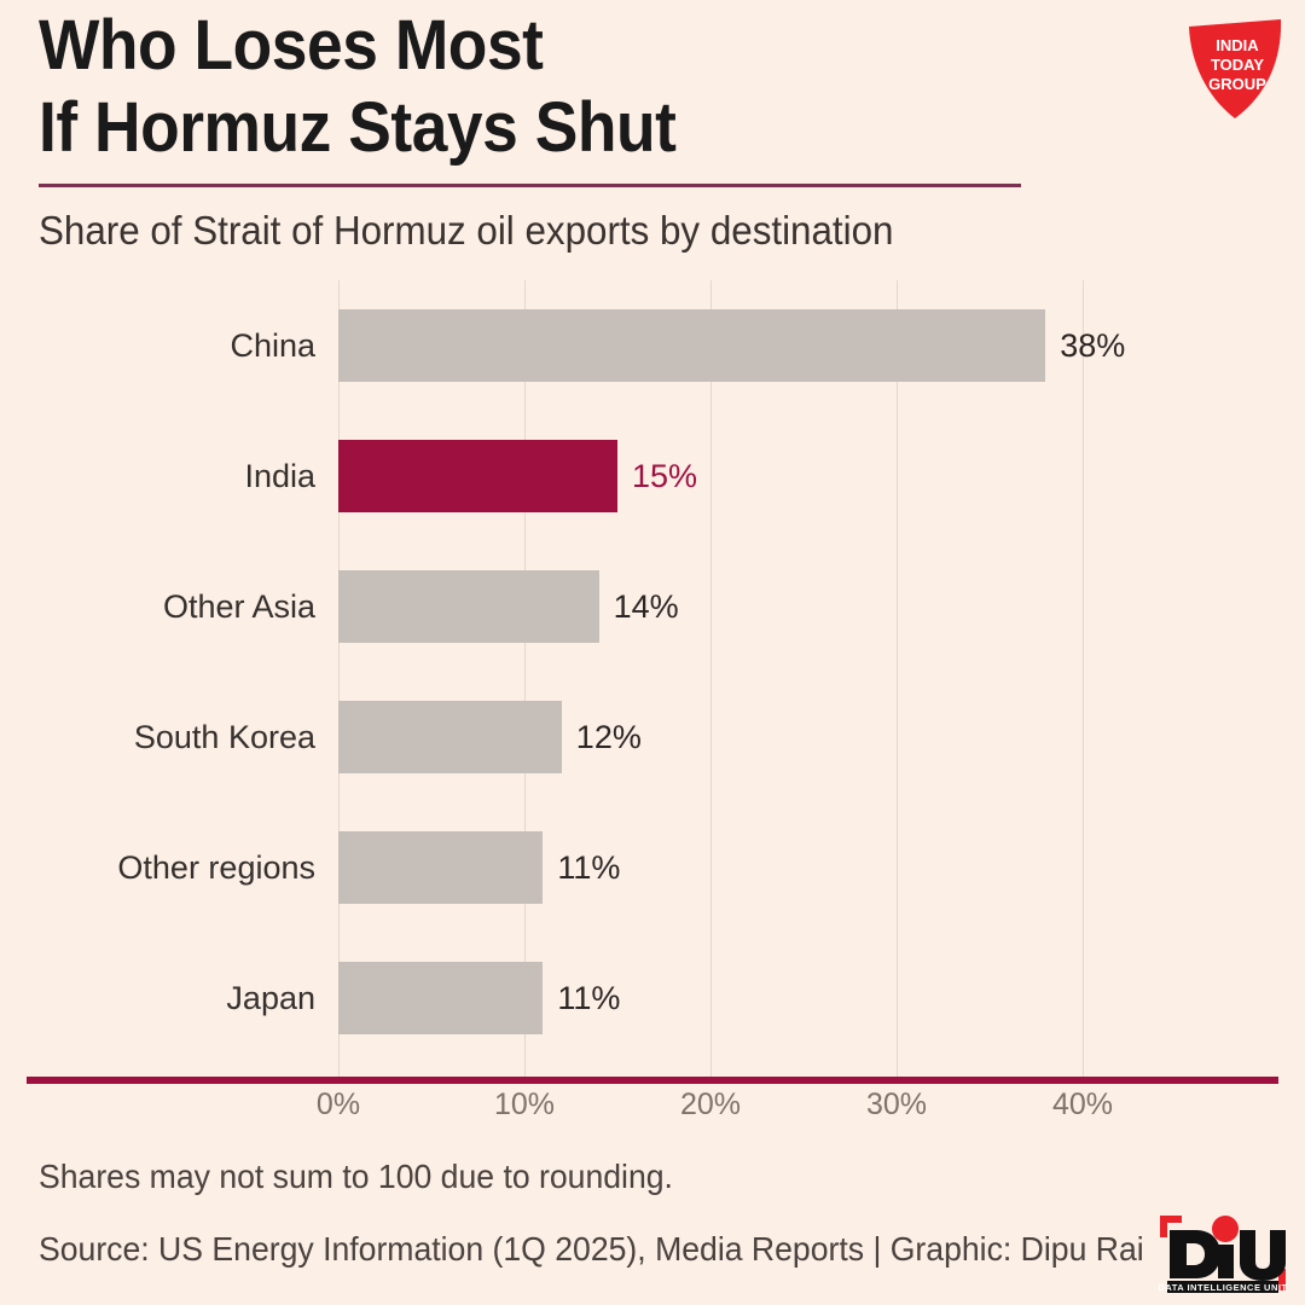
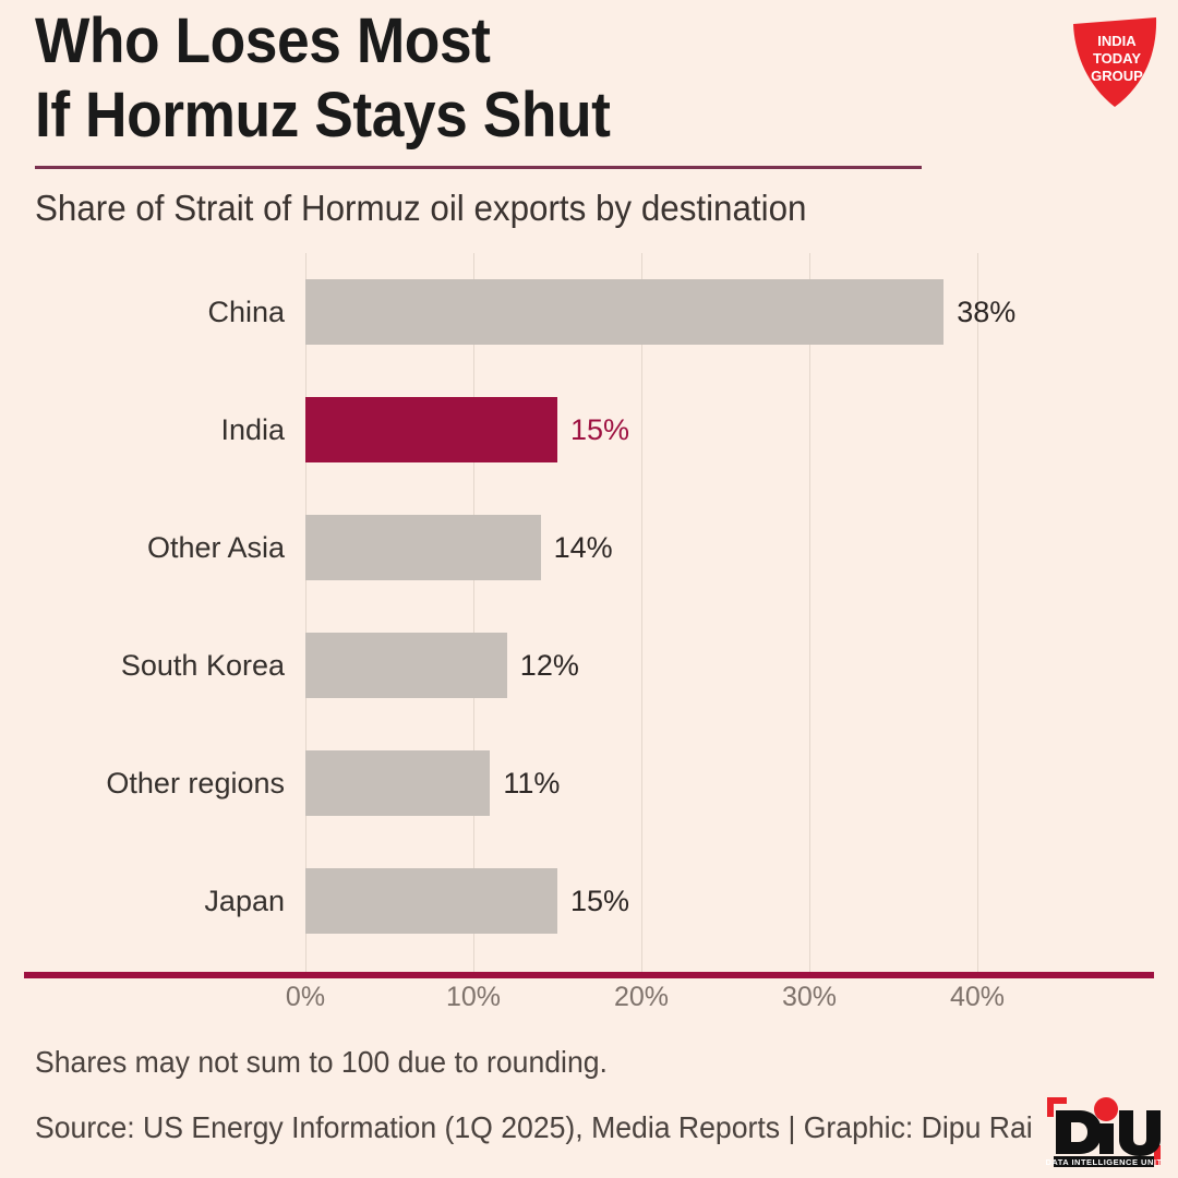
Japan: 11% -> 15%
